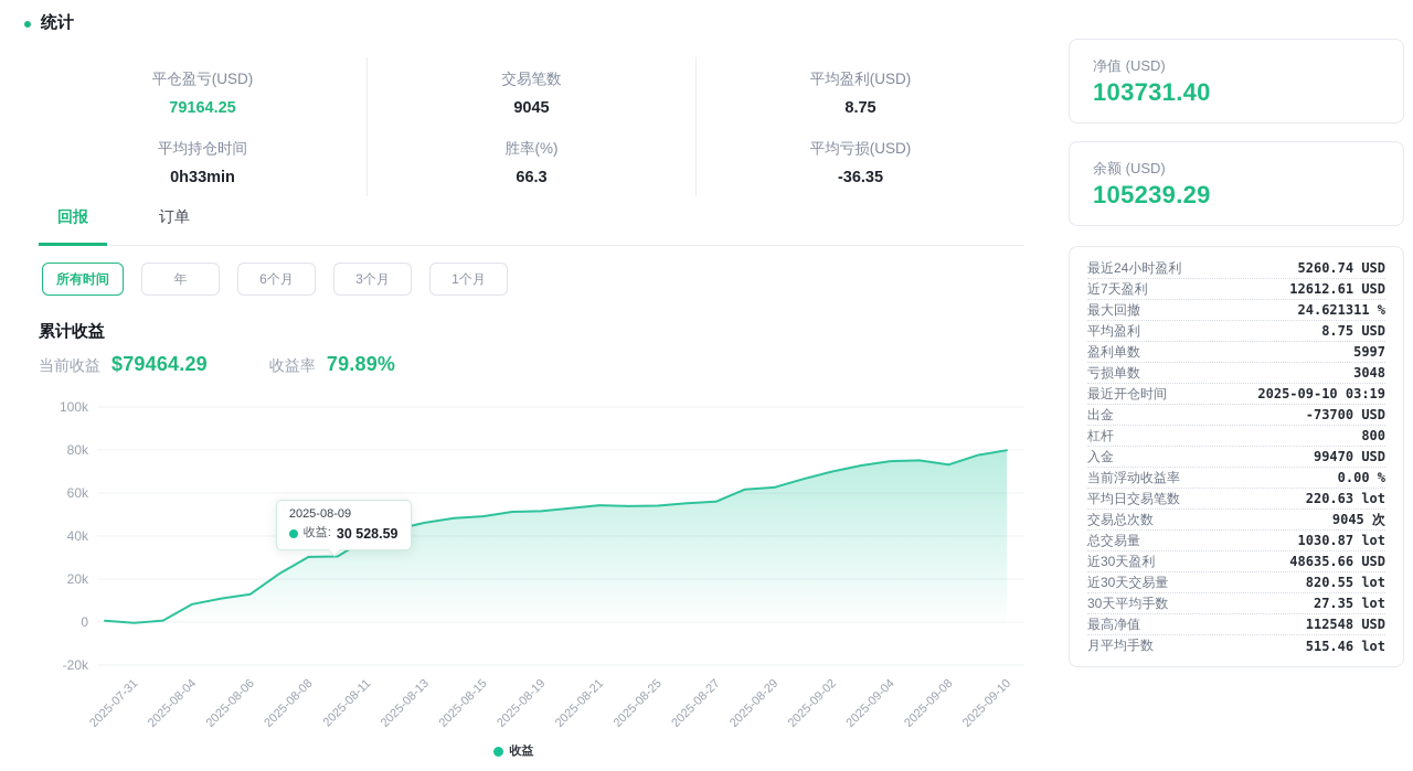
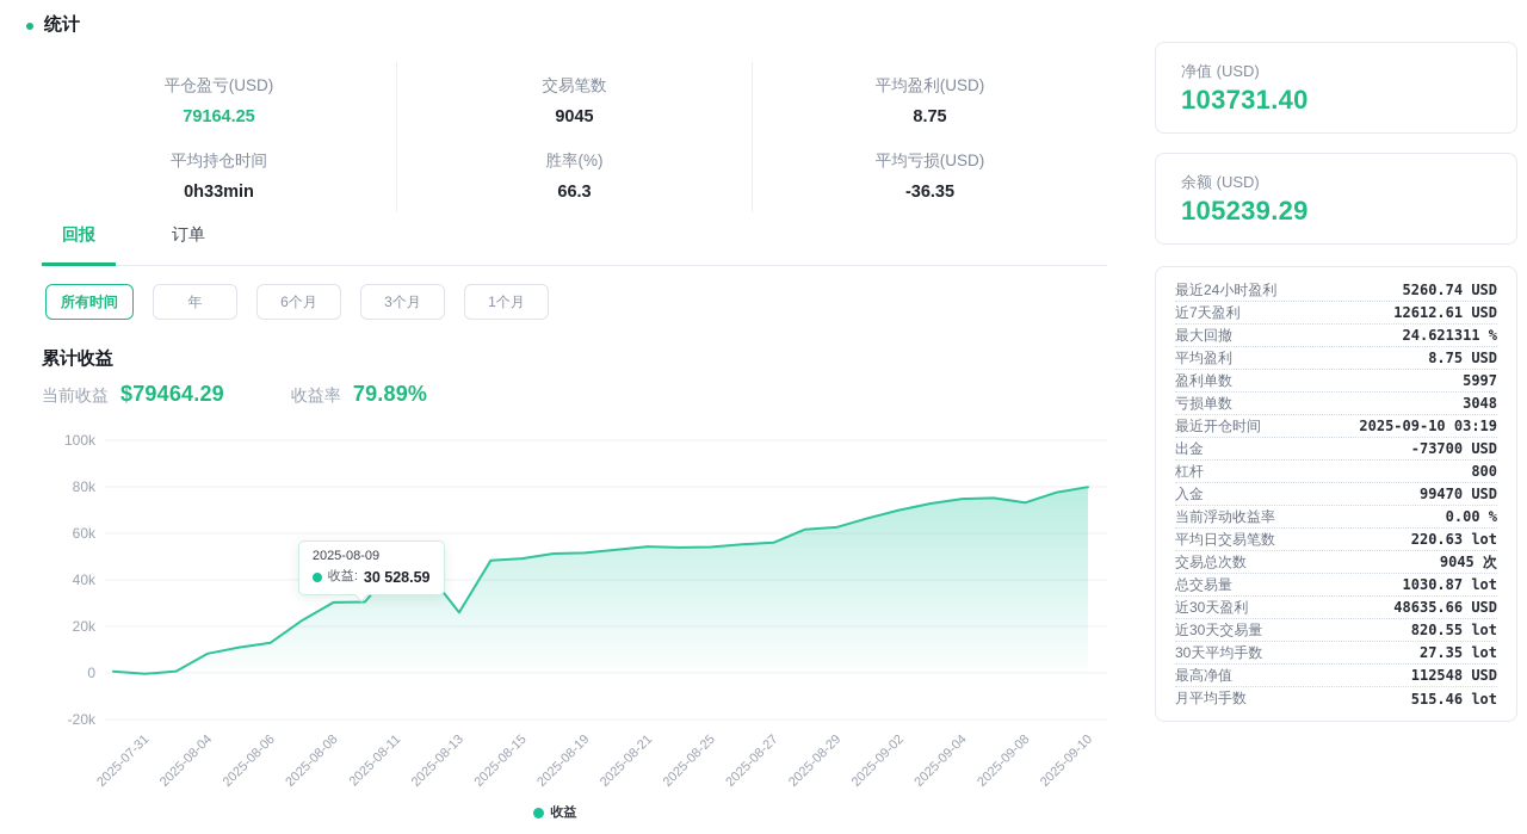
2025-08-11: 39k -> 46k
2025-08-13: 46k -> 26k
